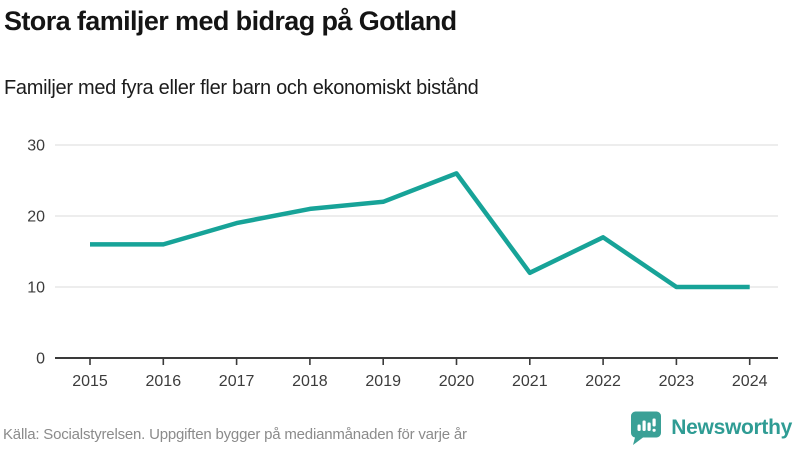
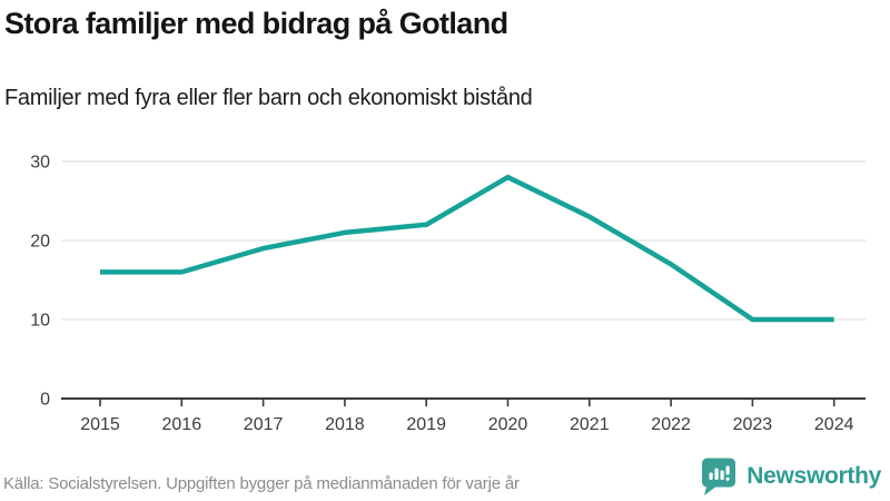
2020: 26 -> 28
2021: 12 -> 23
